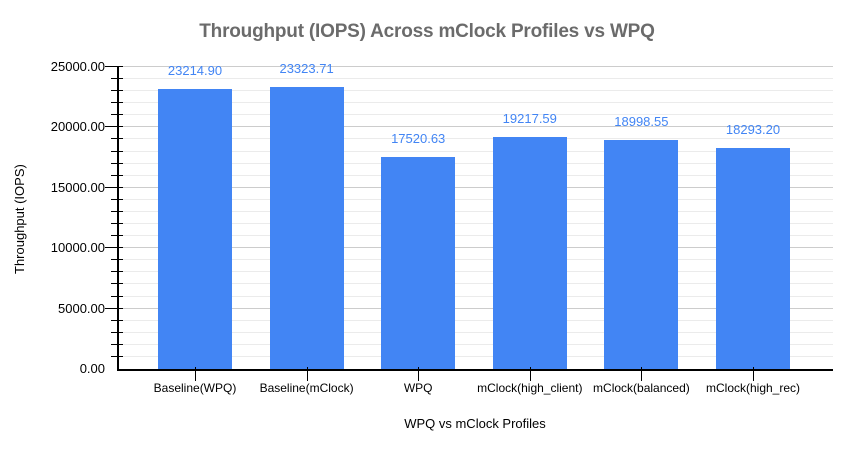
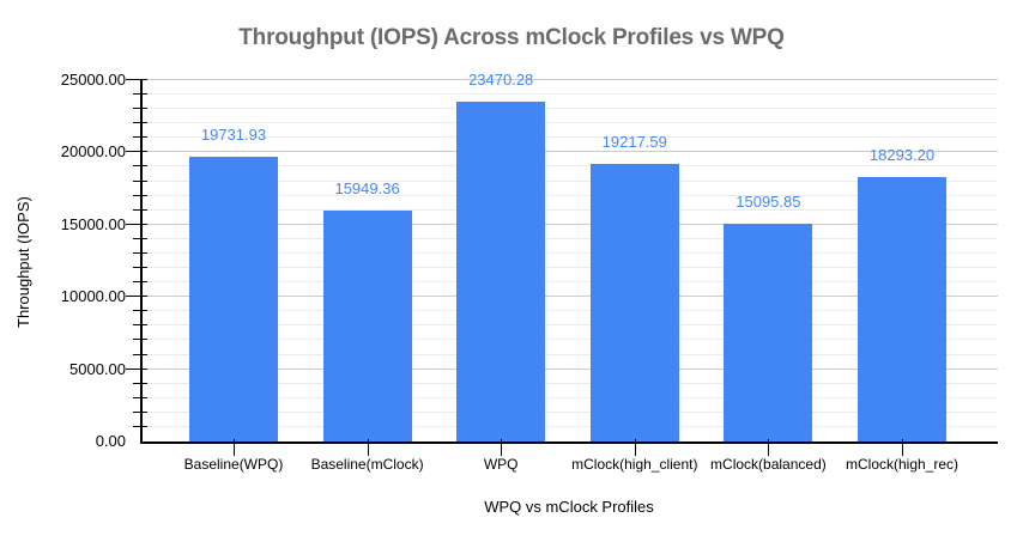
Baseline(WPQ): 23214.90 -> 19731.93
Baseline(mClock): 23323.71 -> 15949.36
WPQ: 17520.63 -> 23470.28
mClock(balanced): 18998.55 -> 15095.85
